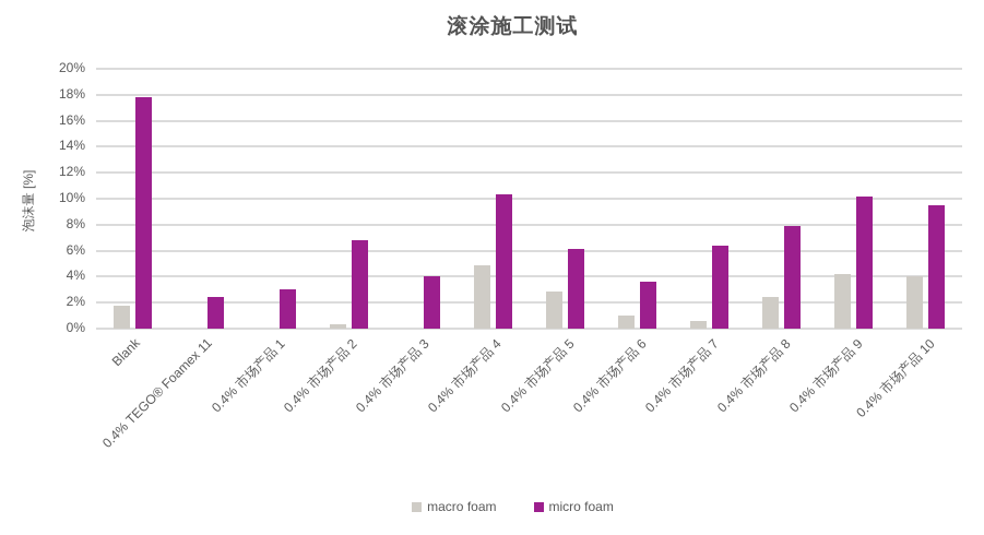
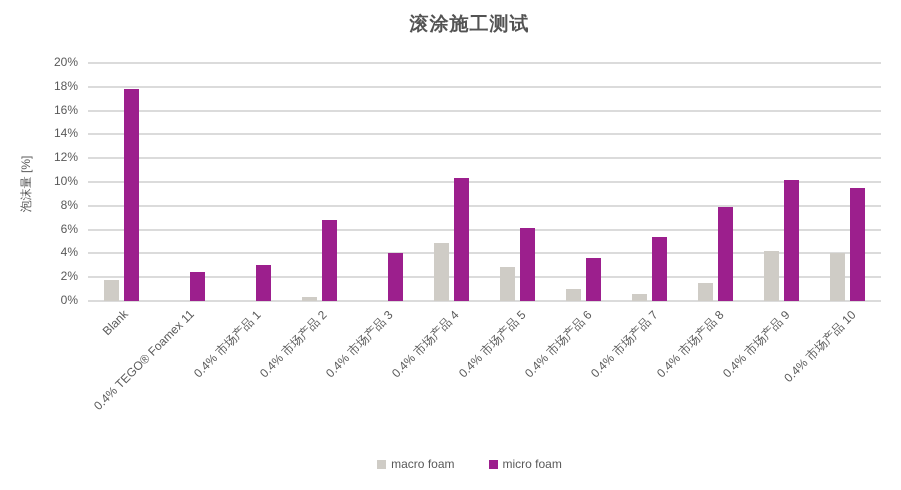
micro foam/0.4% 市场产品 7: 6.4% -> 5.4%
macro foam/0.4% 市场产品 8: 2.4% -> 1.5%
